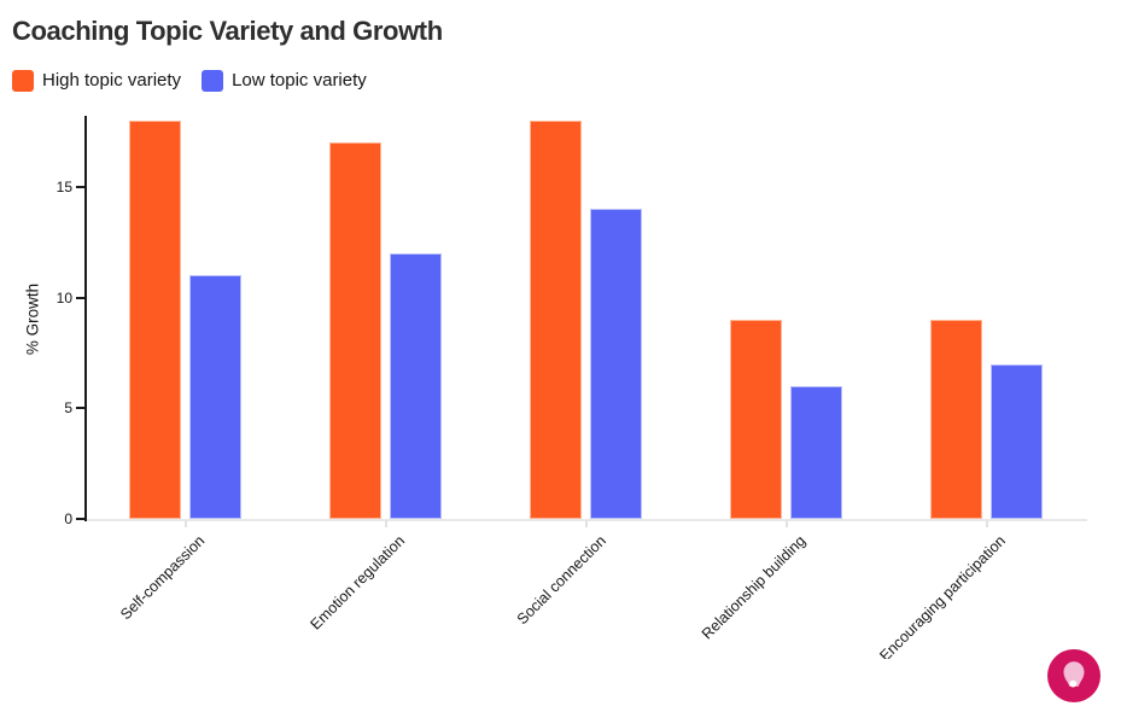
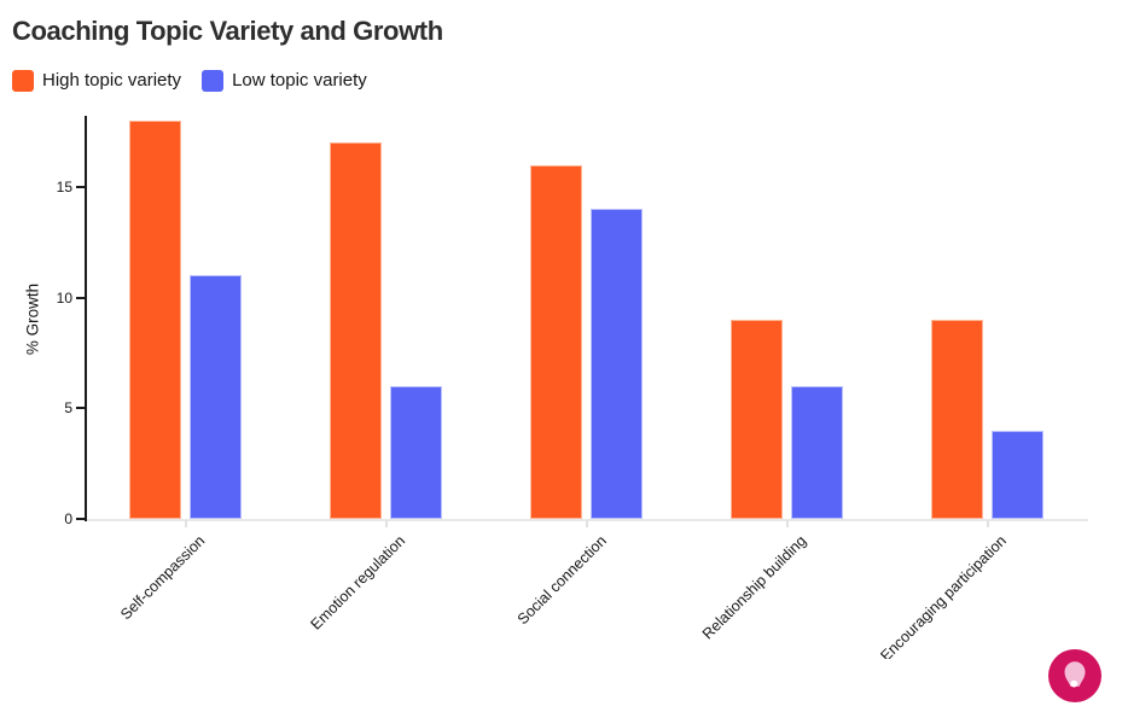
Low topic variety/Emotion regulation: 12 -> 6
High topic variety/Social connection: 18 -> 16
Low topic variety/Encouraging participation: 7 -> 4
